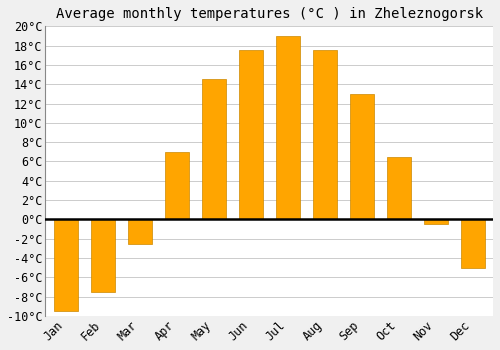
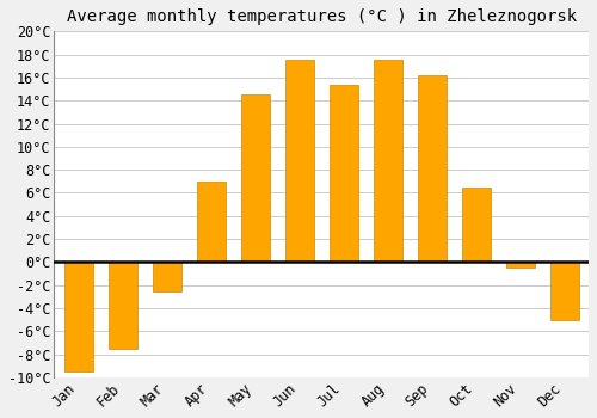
Jul: 19.0°C -> 15.4°C
Sep: 13.0°C -> 16.2°C
